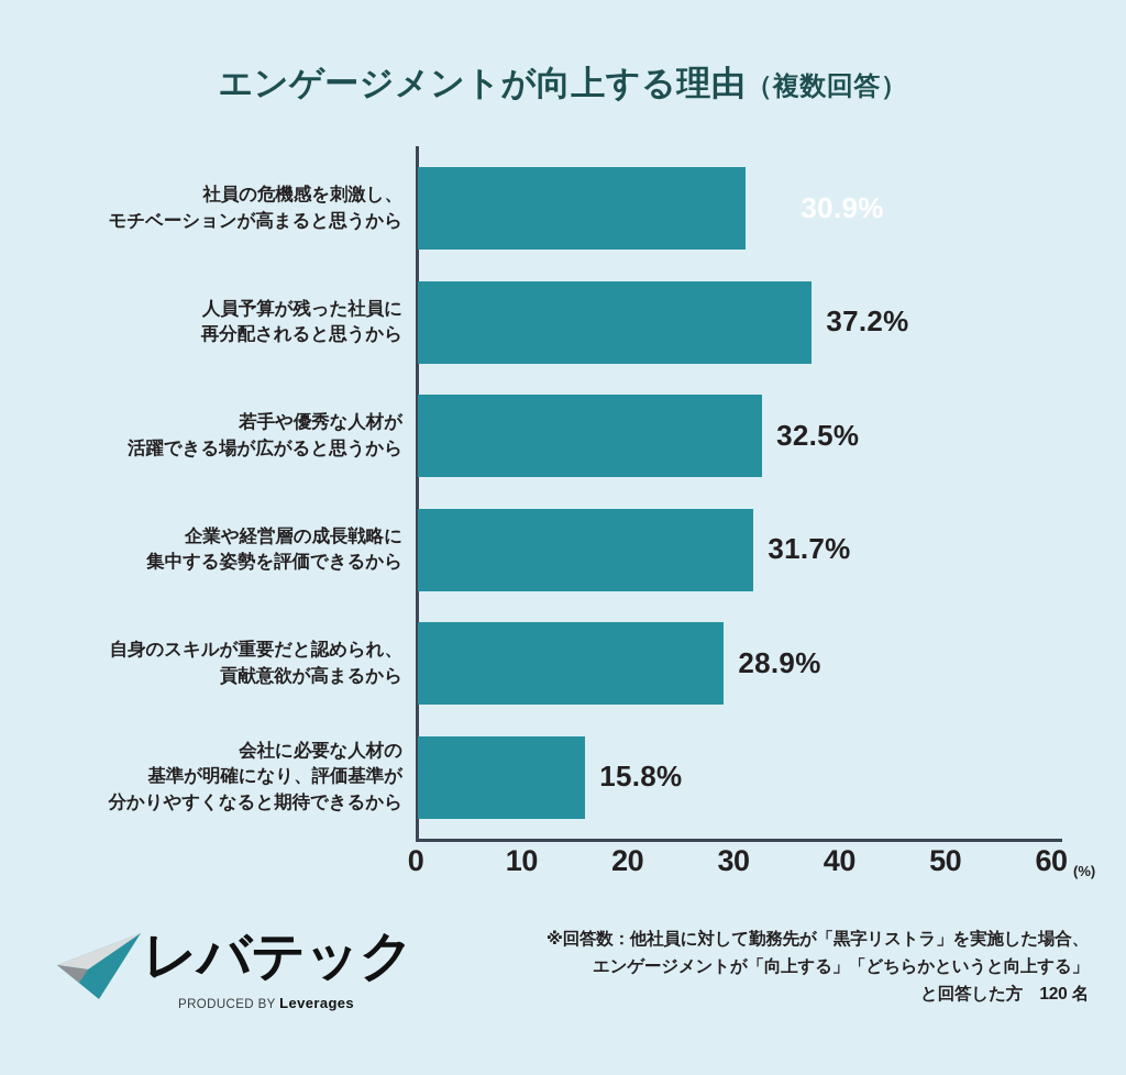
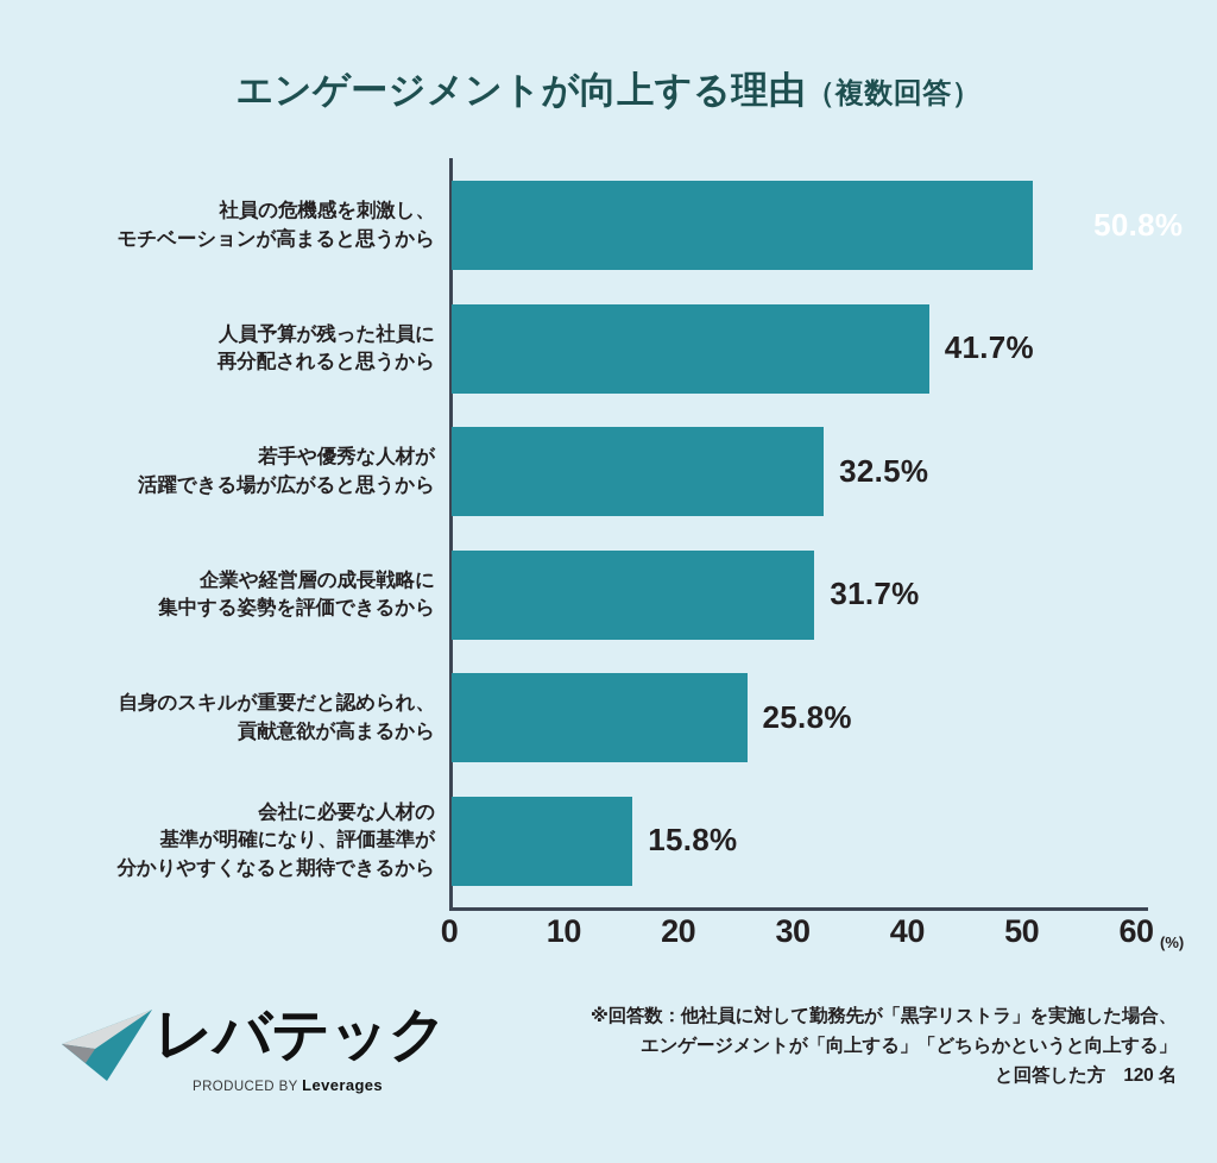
社員の危機感を刺激し、 モチベーションが高まると思うから: 30.9% -> 50.8%
人員予算が残った社員に 再分配されると思うから: 37.2% -> 41.7%
自身のスキルが重要だと認められ、 貢献意欲が高まるから: 28.9% -> 25.8%
